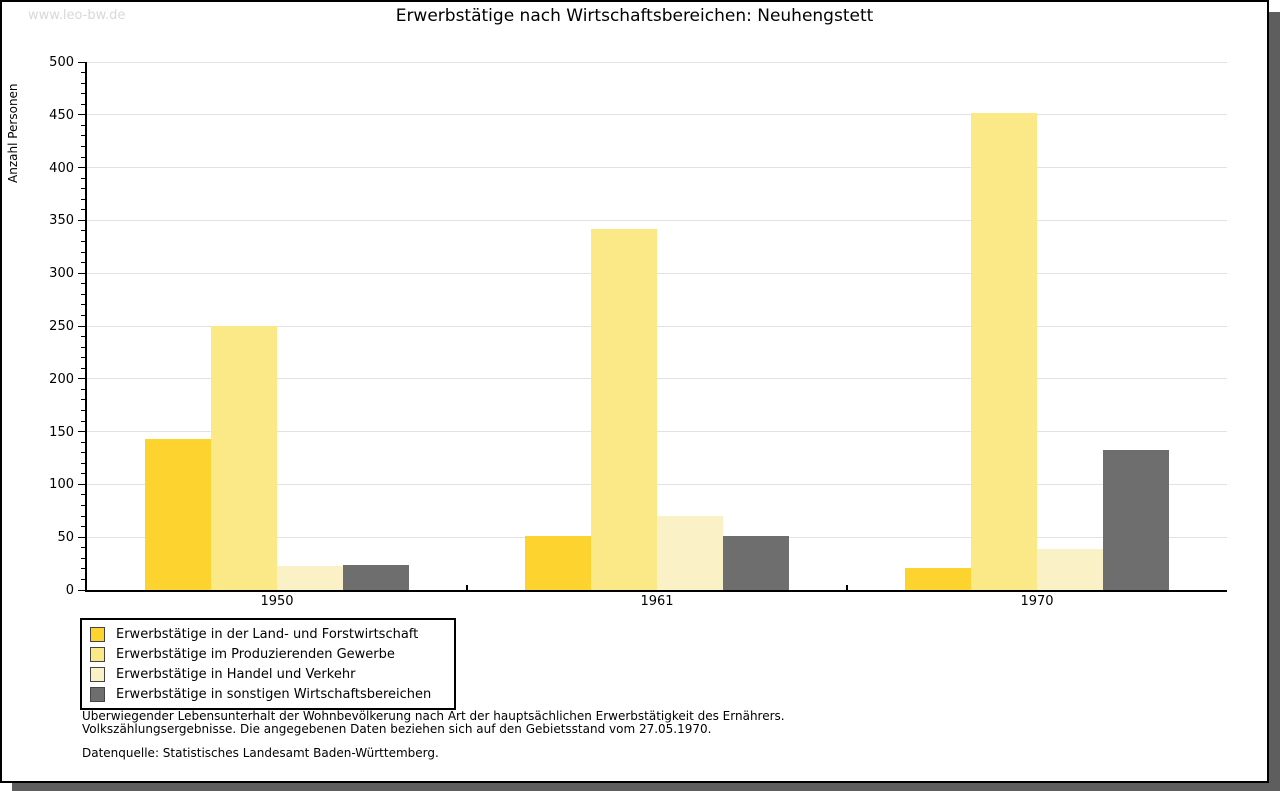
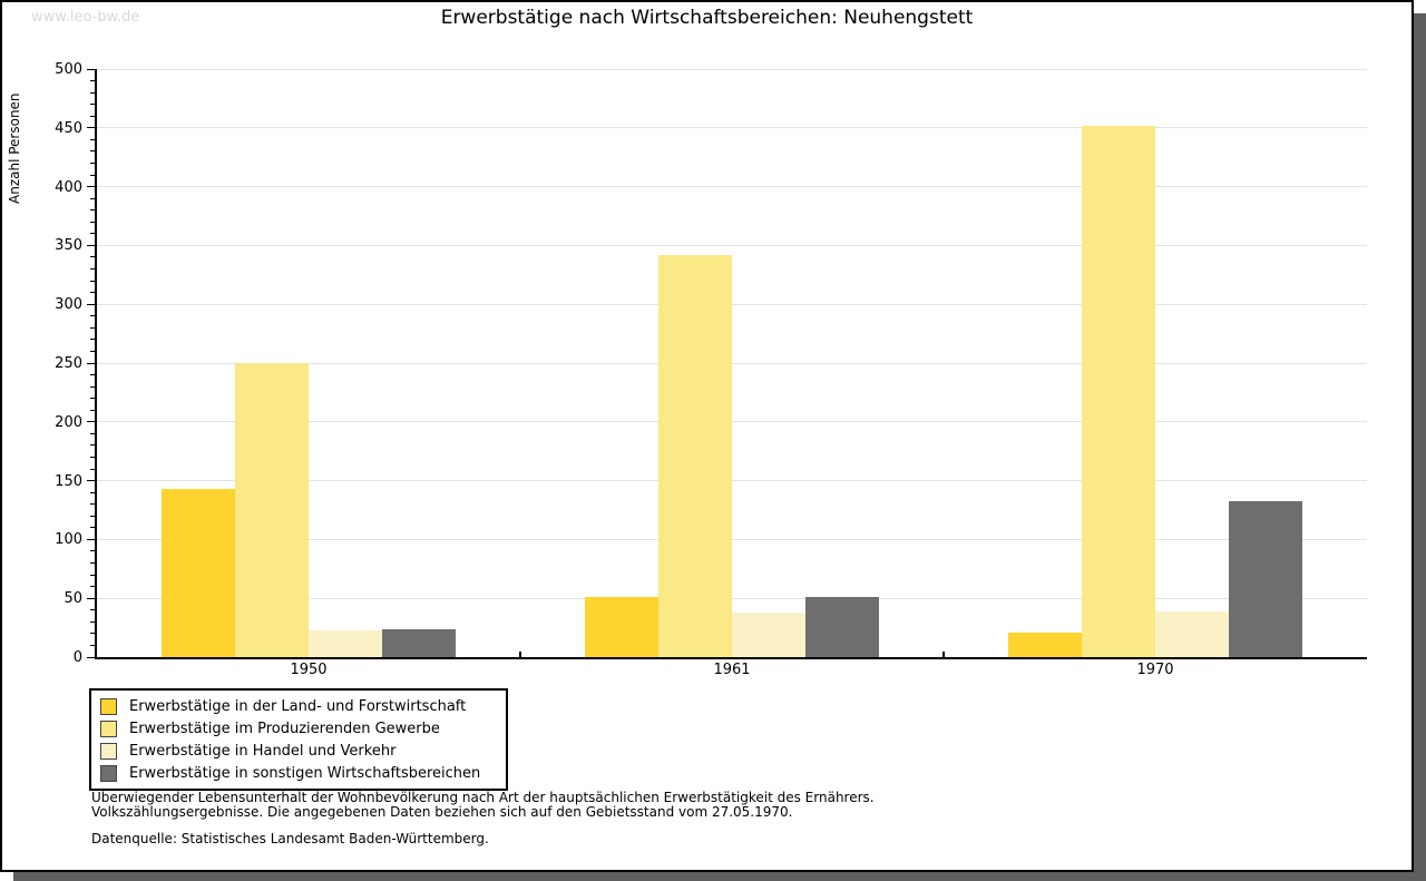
Erwerbstätige in Handel und Verkehr/1961: 70 -> 38
